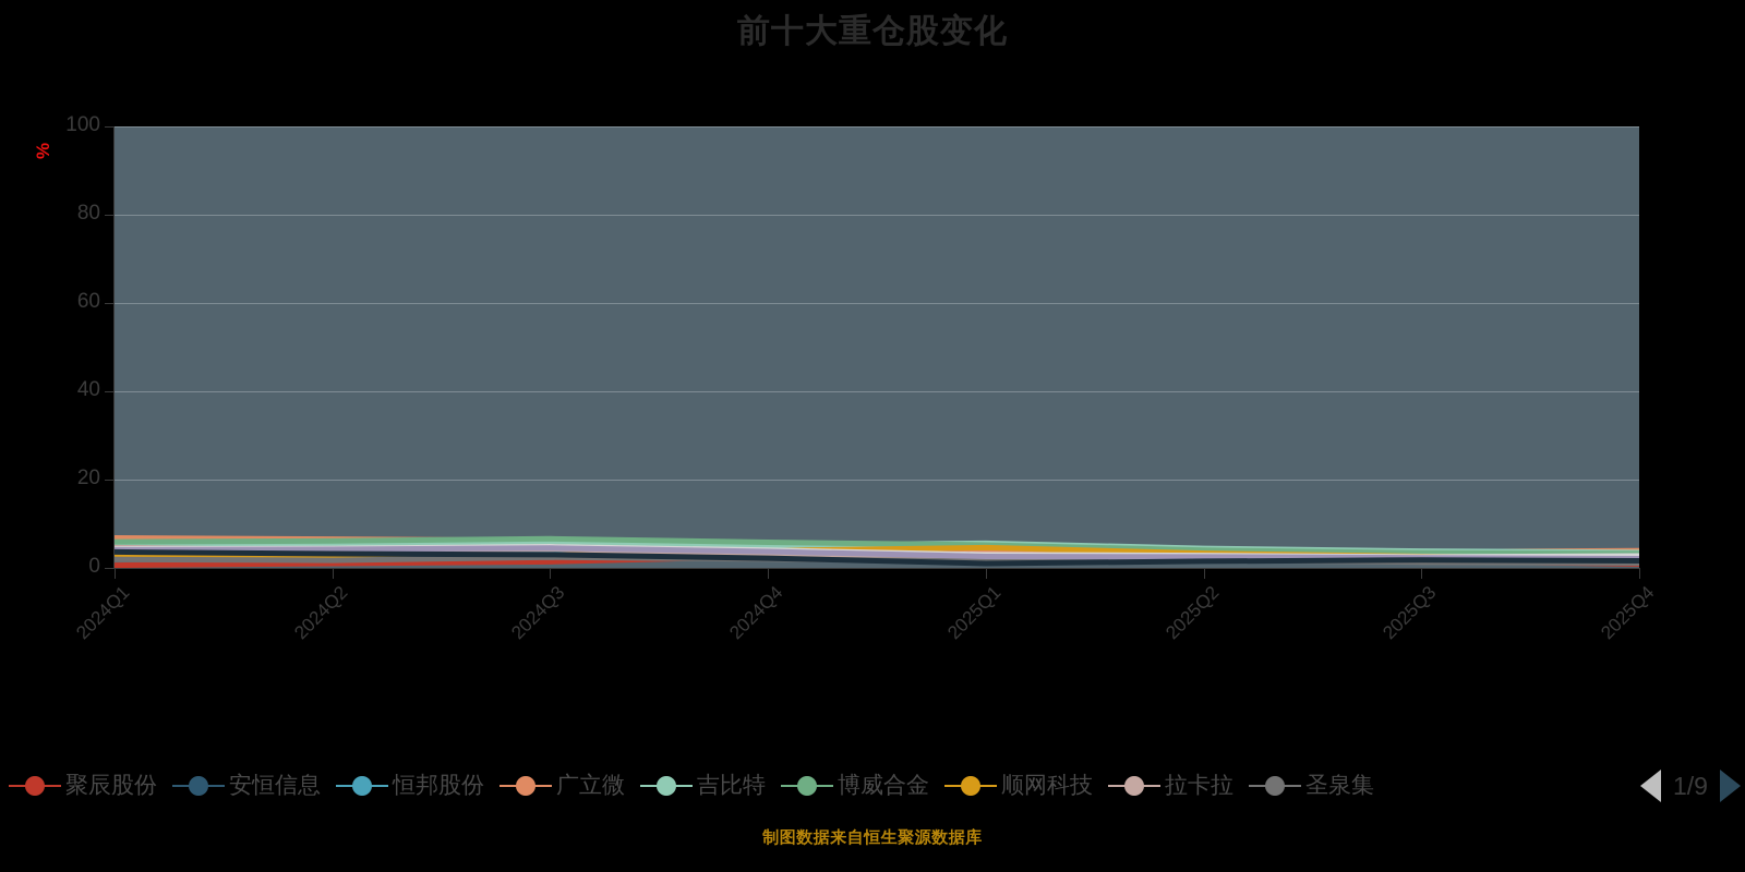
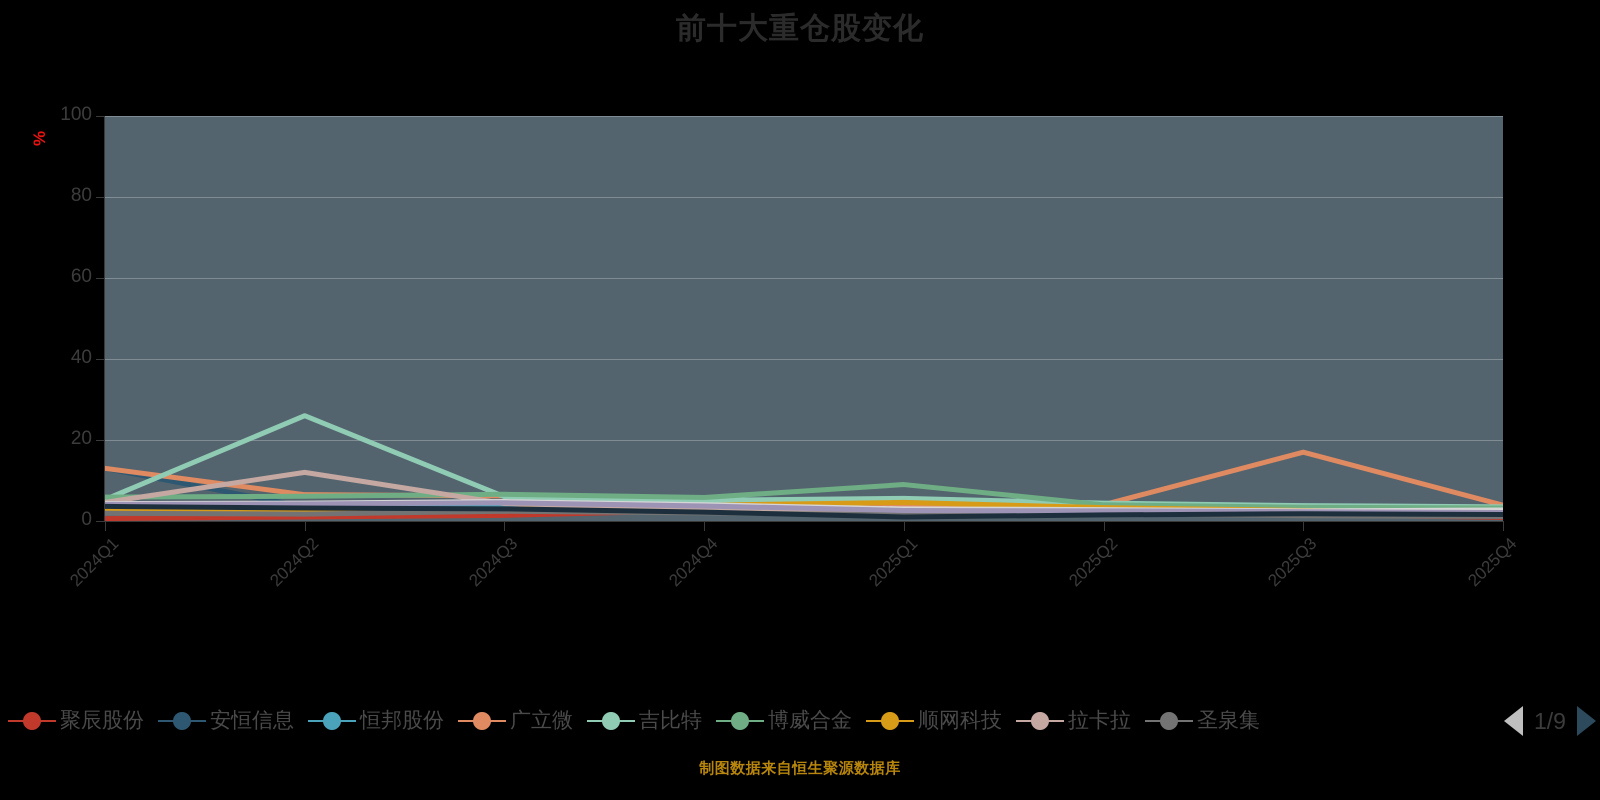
安恒信息/2024Q1: 4 -> 13
广立微/2024Q1: 7 -> 13
吉比特/2024Q2: 6 -> 26
拉卡拉/2024Q2: 4 -> 12
博威合金/2025Q1: 5 -> 9
广立微/2025Q3: 4 -> 17
